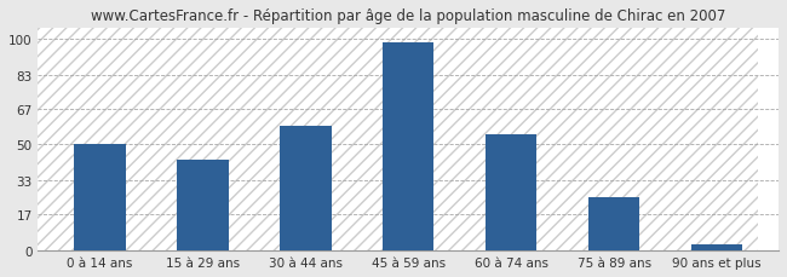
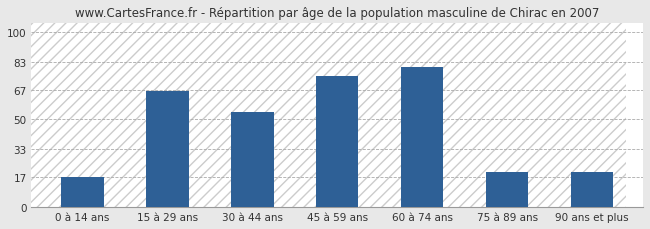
0 à 14 ans: 50 -> 17
15 à 29 ans: 43 -> 66
30 à 44 ans: 59 -> 54
45 à 59 ans: 98 -> 75
60 à 74 ans: 55 -> 80
75 à 89 ans: 25 -> 20
90 ans et plus: 3 -> 20
